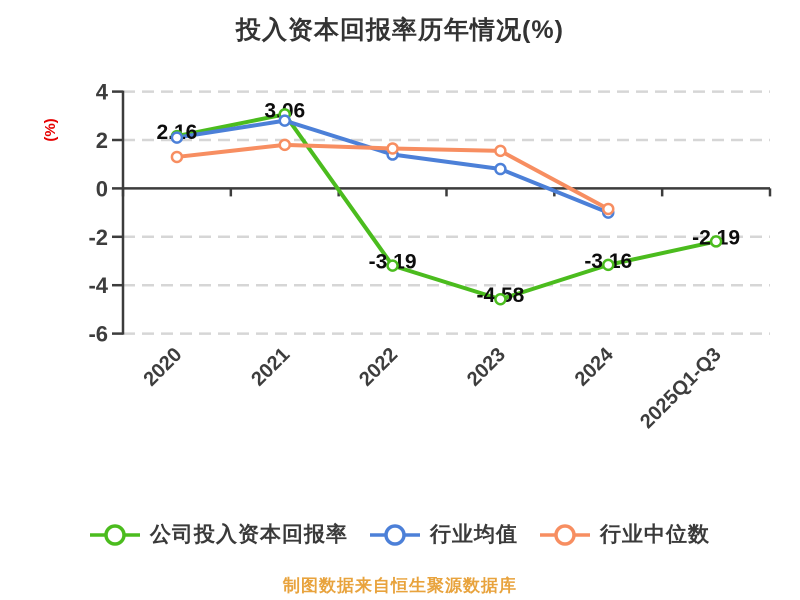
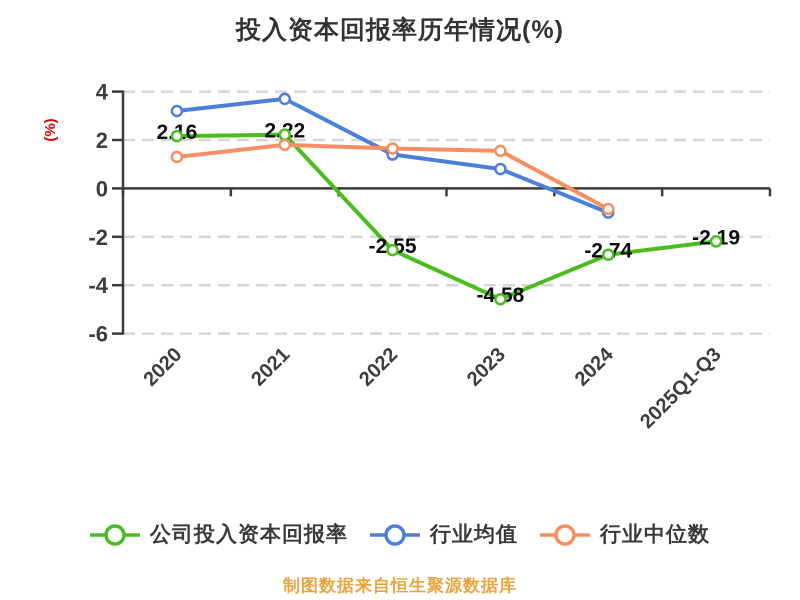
行业均值/2020: 2.1 -> 3.2
公司投入资本回报率/2021: 3.06 -> 2.22
行业均值/2021: 2.8 -> 3.7
公司投入资本回报率/2022: -3.19 -> -2.55
公司投入资本回报率/2024: -3.16 -> -2.74
